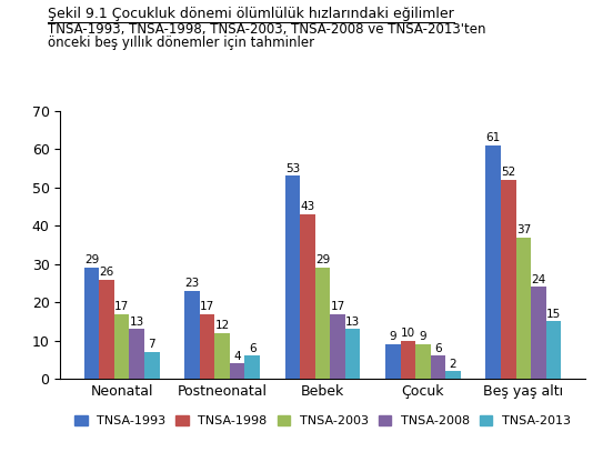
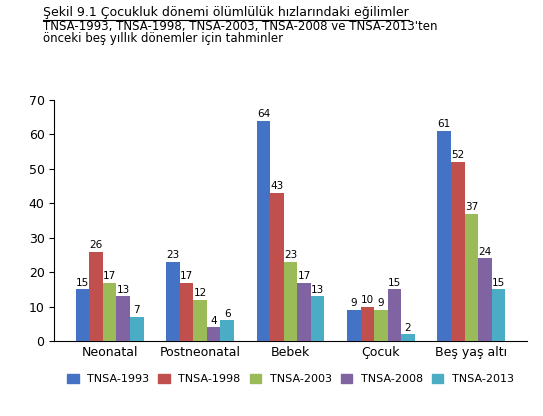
TNSA-1993/Neonatal: 29 -> 15
TNSA-1993/Bebek: 53 -> 64
TNSA-2003/Bebek: 29 -> 23
TNSA-2008/Çocuk: 6 -> 15
